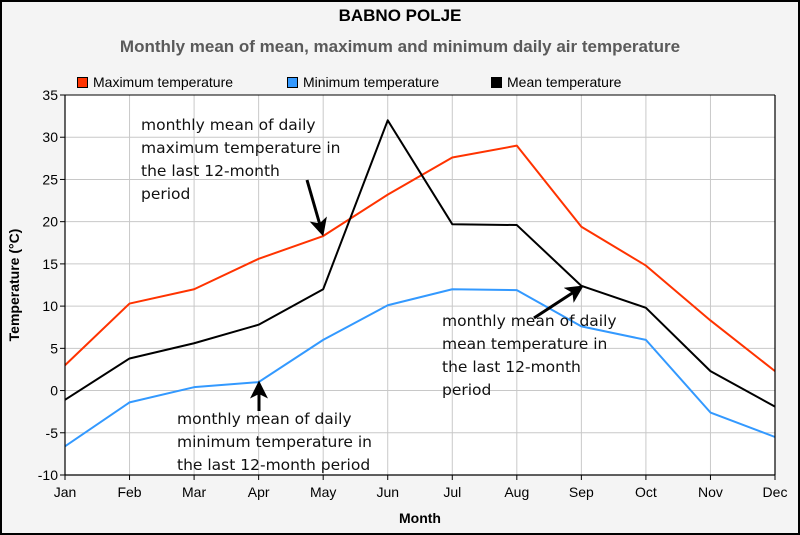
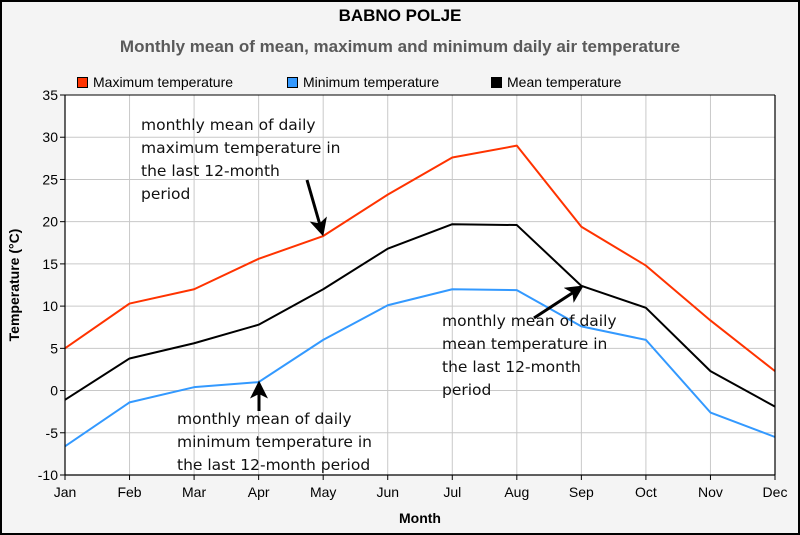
Maximum temperature/Jan: 3 -> 5
Mean temperature/Jun: 32 -> 17
